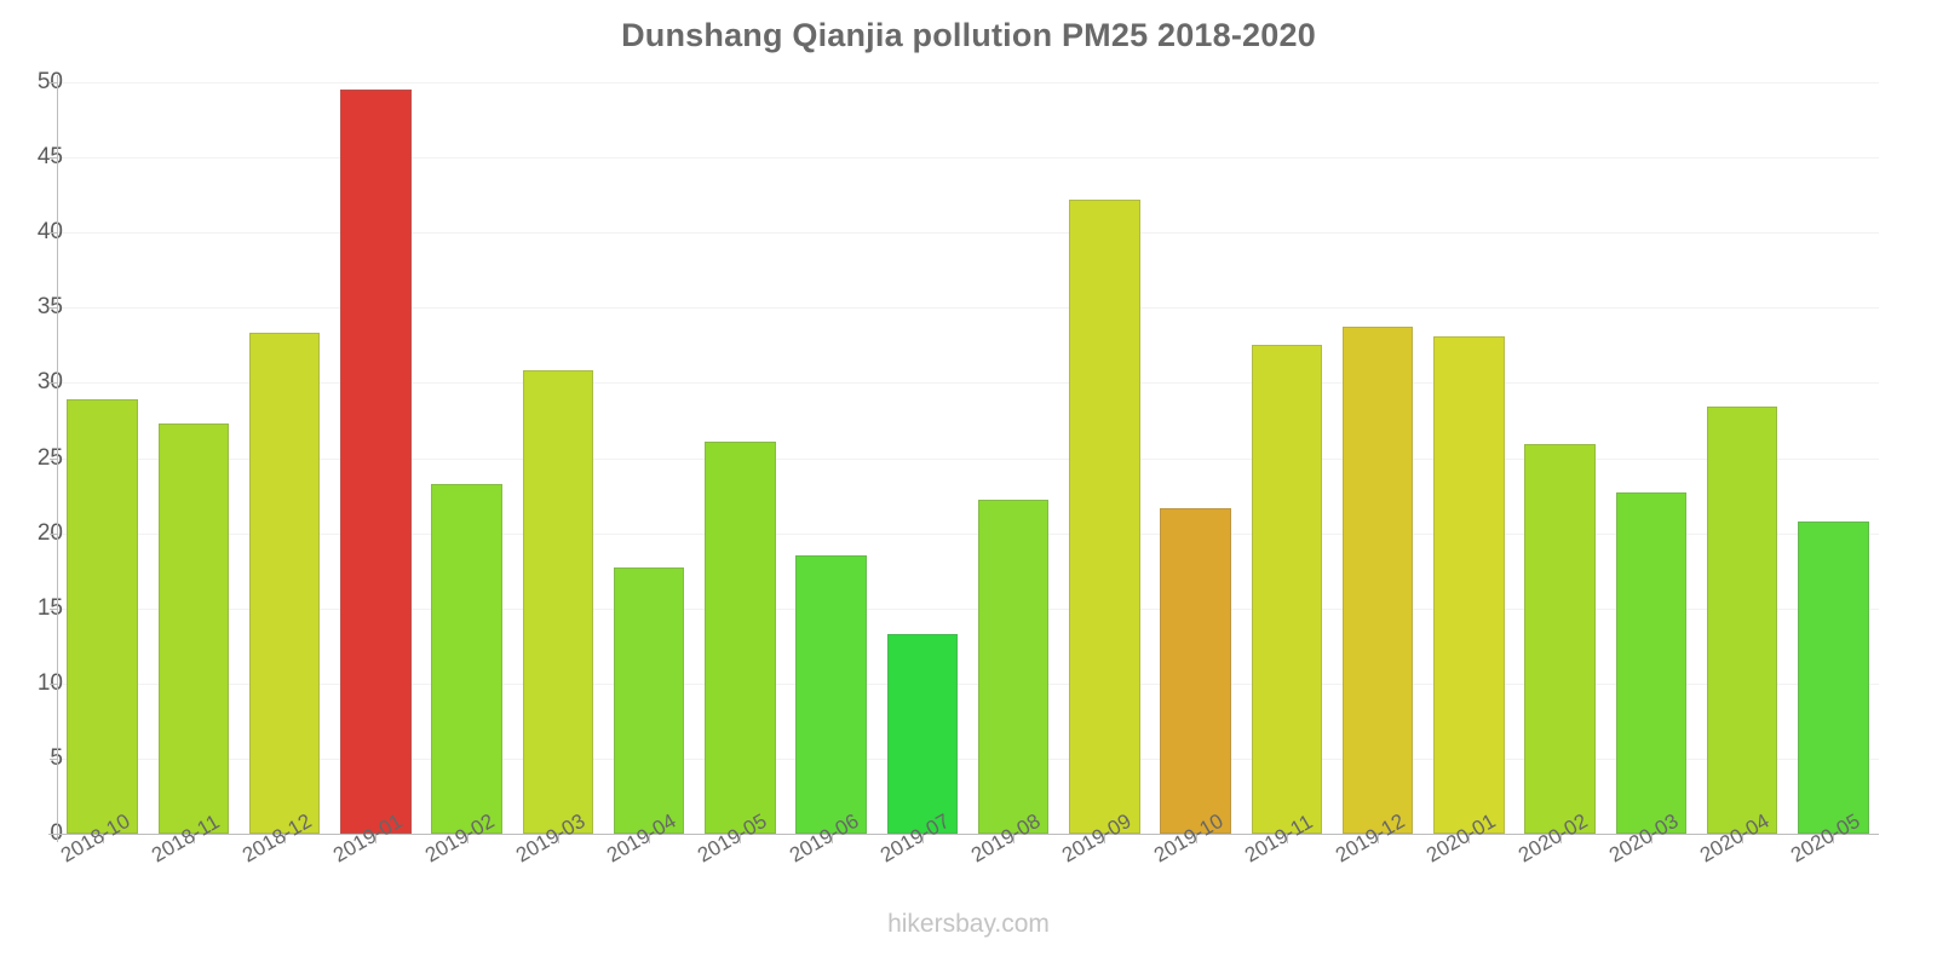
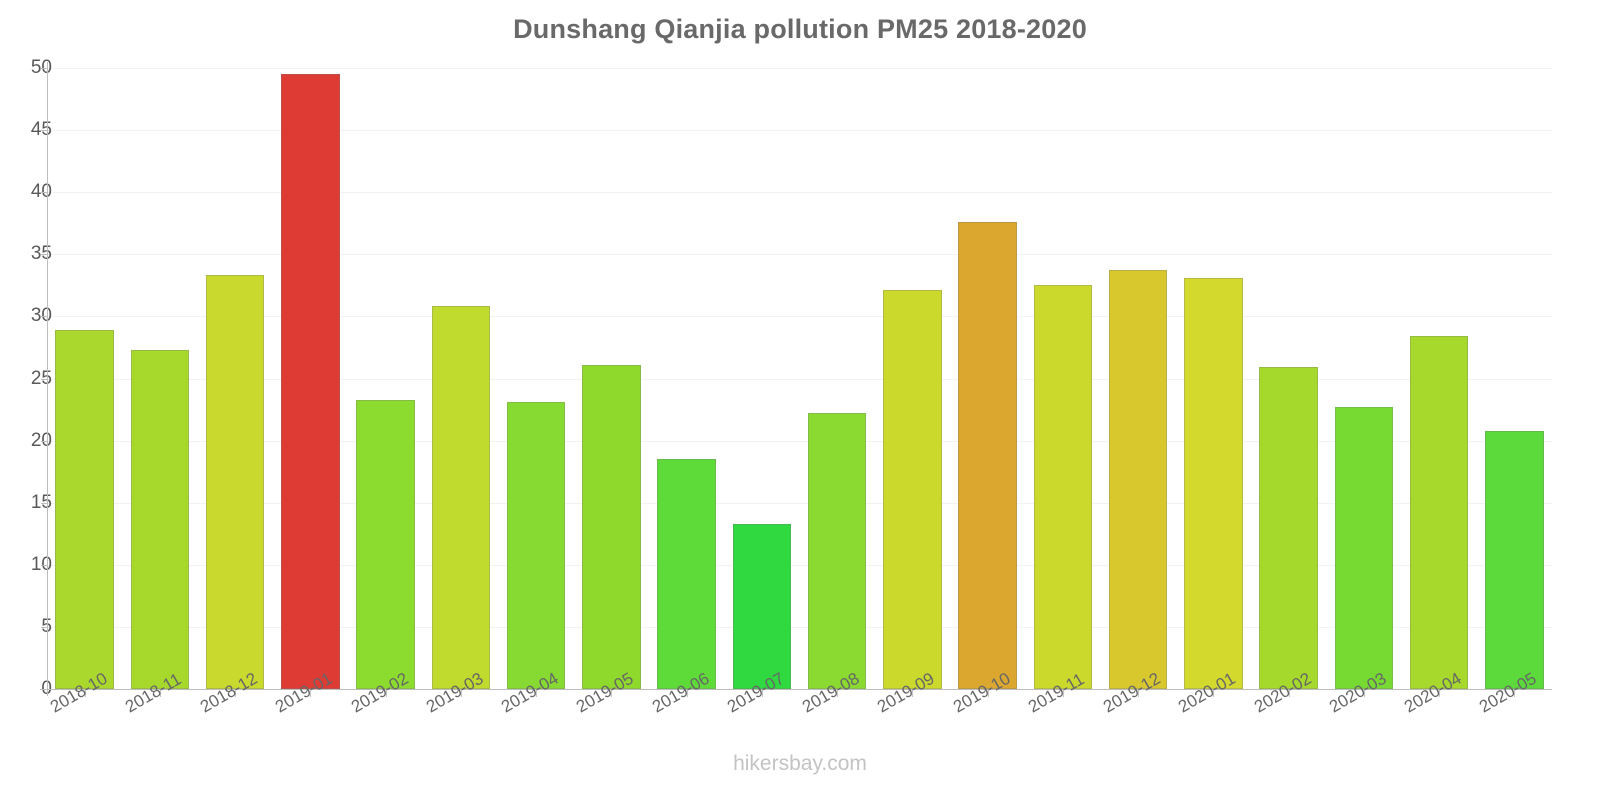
2019-04: 17.7 -> 23.1
2019-09: 42.2 -> 32.1
2019-10: 21.7 -> 37.6
